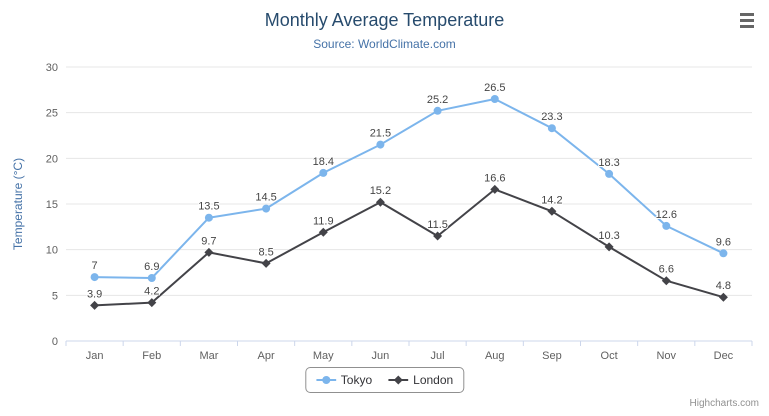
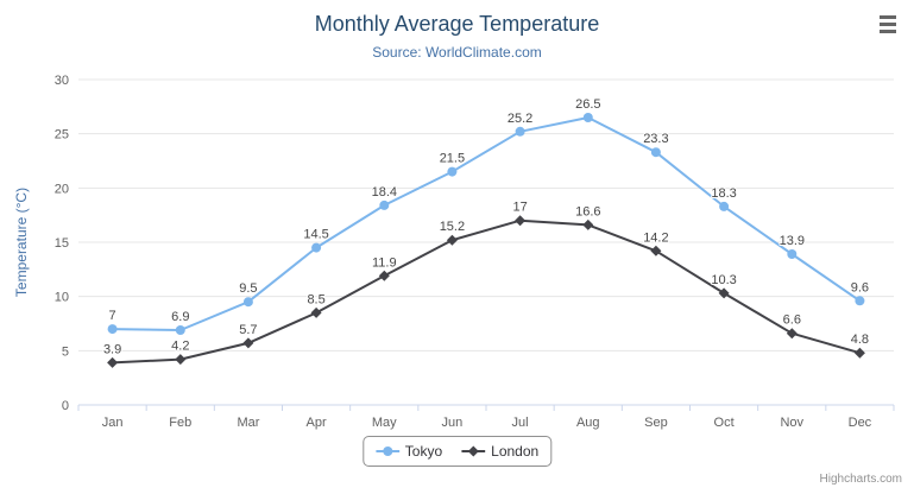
Tokyo/Mar: 13.5 -> 9.5
London/Mar: 9.7 -> 5.7
London/Jul: 11.5 -> 17
Tokyo/Nov: 12.6 -> 13.9
